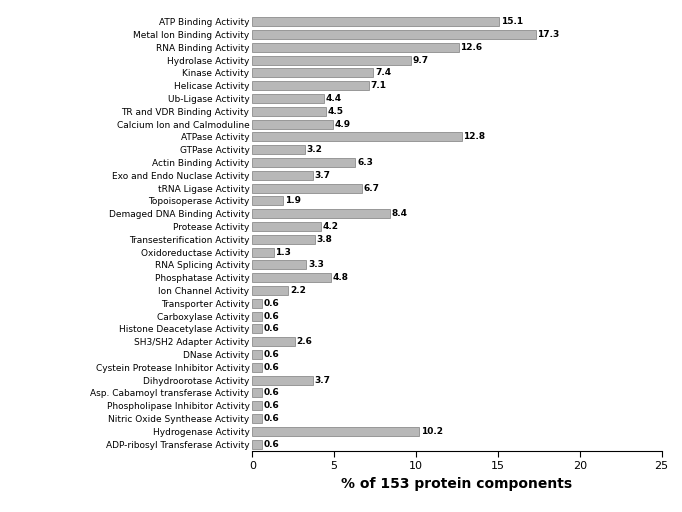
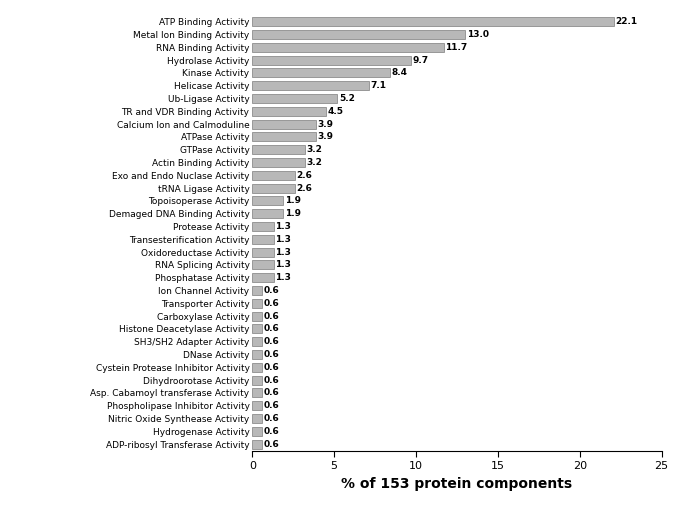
ATP Binding Activity: 15.1 -> 22.1
Metal Ion Binding Activity: 17.3 -> 13.0
RNA Binding Activity: 12.6 -> 11.7
Kinase Activity: 7.4 -> 8.4
Ub-Ligase Activity: 4.4 -> 5.2
Calcium Ion and Calmoduline: 4.9 -> 3.9
ATPase Activity: 12.8 -> 3.9
Actin Binding Activity: 6.3 -> 3.2
Exo and Endo Nuclase Activity: 3.7 -> 2.6
tRNA Ligase Activity: 6.7 -> 2.6
Demaged DNA Binding Activity: 8.4 -> 1.9
Protease Activity: 4.2 -> 1.3
Transesterification Activity: 3.8 -> 1.3
RNA Splicing Activity: 3.3 -> 1.3
Phosphatase Activity: 4.8 -> 1.3
Ion Channel Activity: 2.2 -> 0.6
SH3/SH2 Adapter Activity: 2.6 -> 0.6
Dihydroorotase Activity: 3.7 -> 0.6
Hydrogenase Activity: 10.2 -> 0.6
